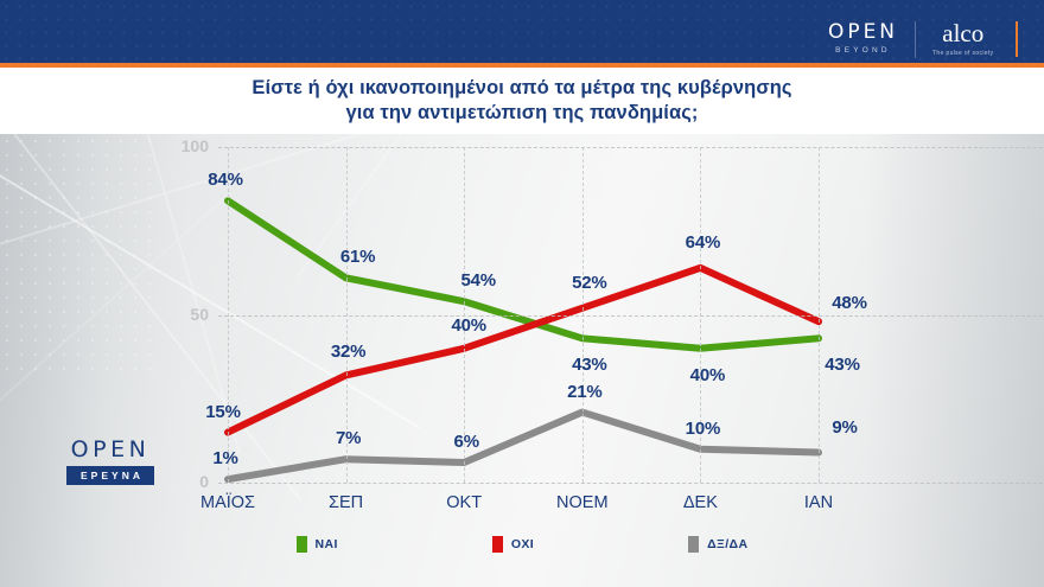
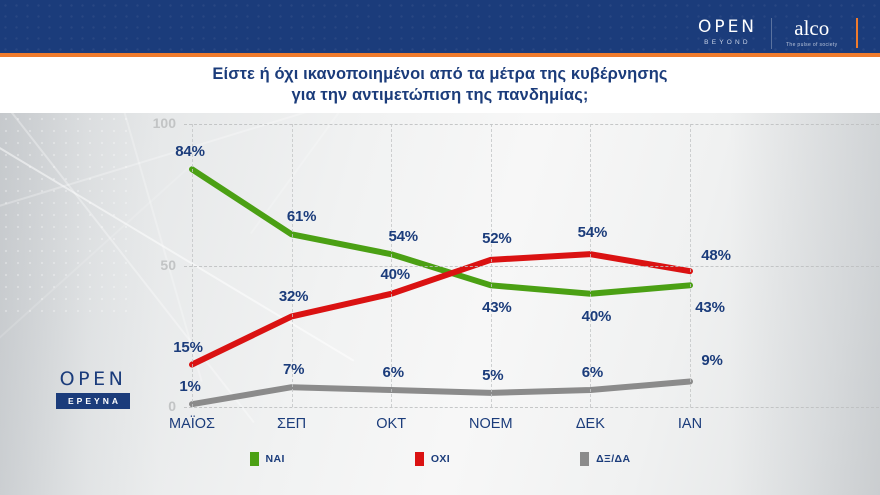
ΔΞ/ΔΑ/ΝΟΕΜ: 21% -> 5%
ΟΧΙ/ΔΕΚ: 64% -> 54%
ΔΞ/ΔΑ/ΔΕΚ: 10% -> 6%
